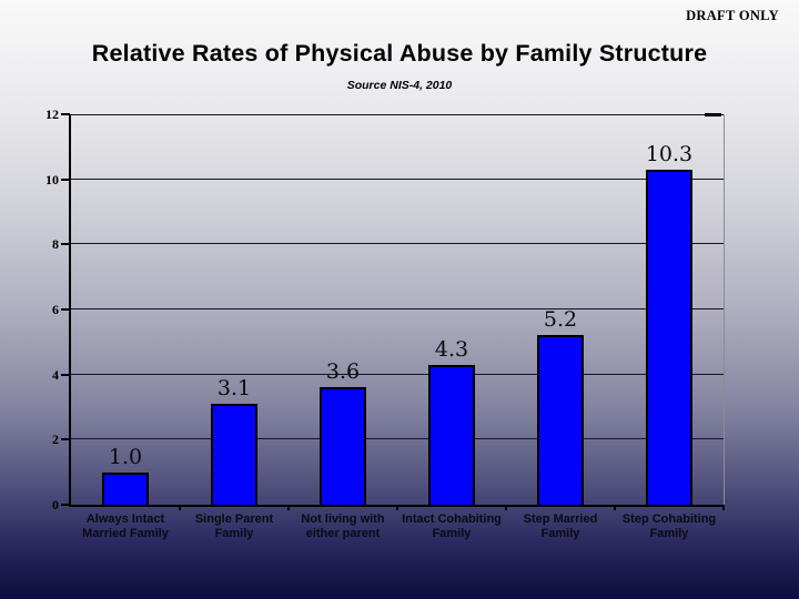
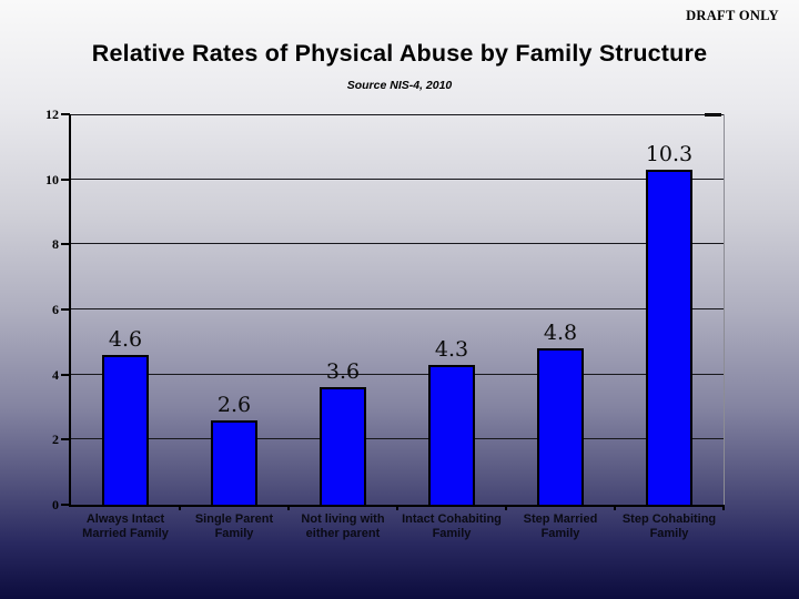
Always Intact Married Family: 1.0 -> 4.6
Single Parent Family: 3.1 -> 2.6
Step Married Family: 5.2 -> 4.8
